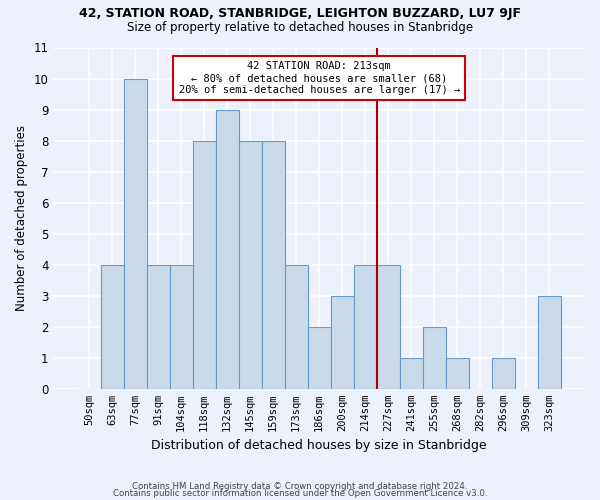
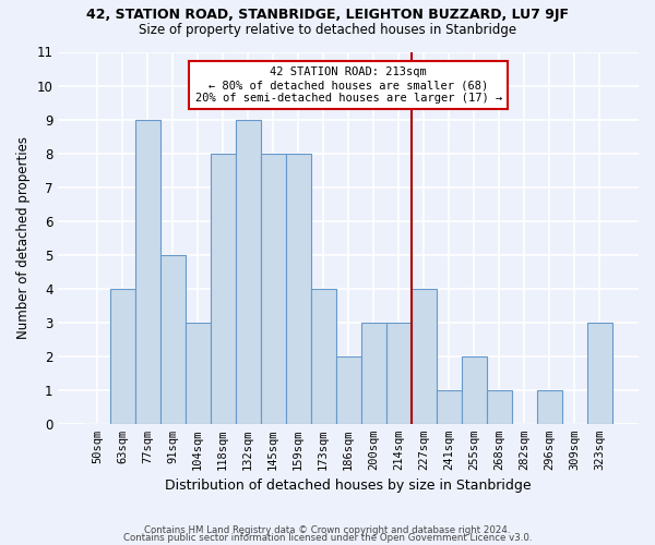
77sqm: 10 -> 9
91sqm: 4 -> 5
104sqm: 4 -> 3
214sqm: 4 -> 3
